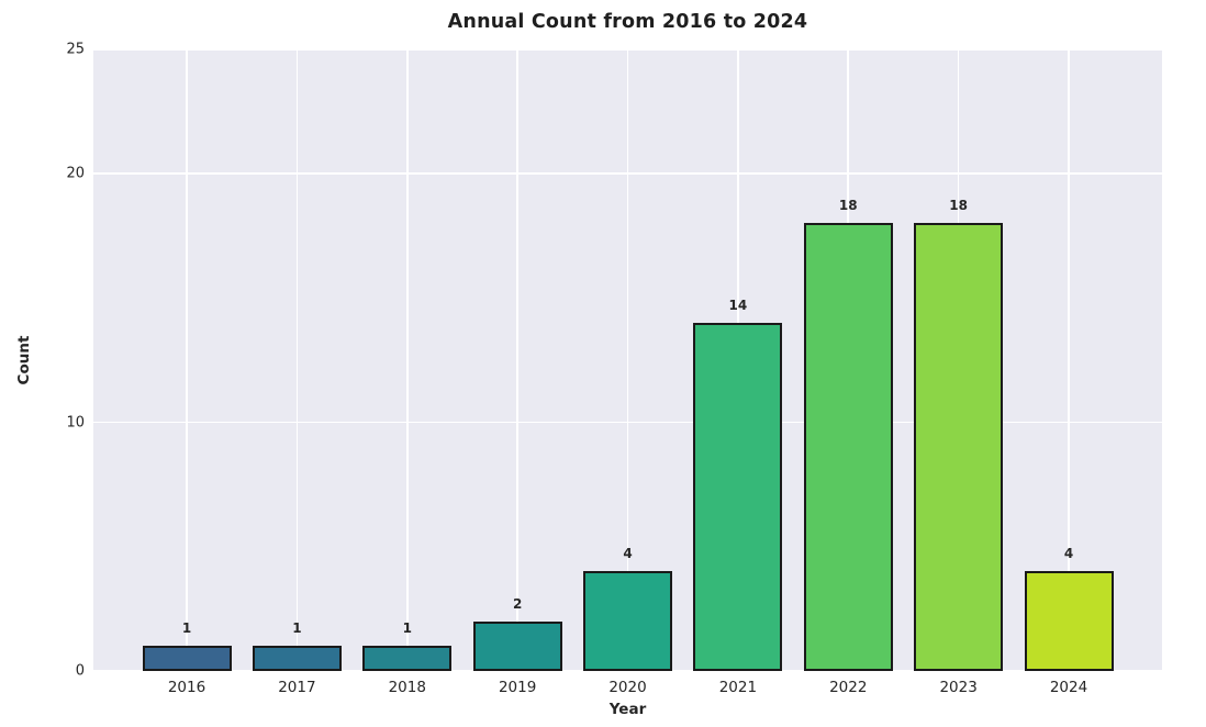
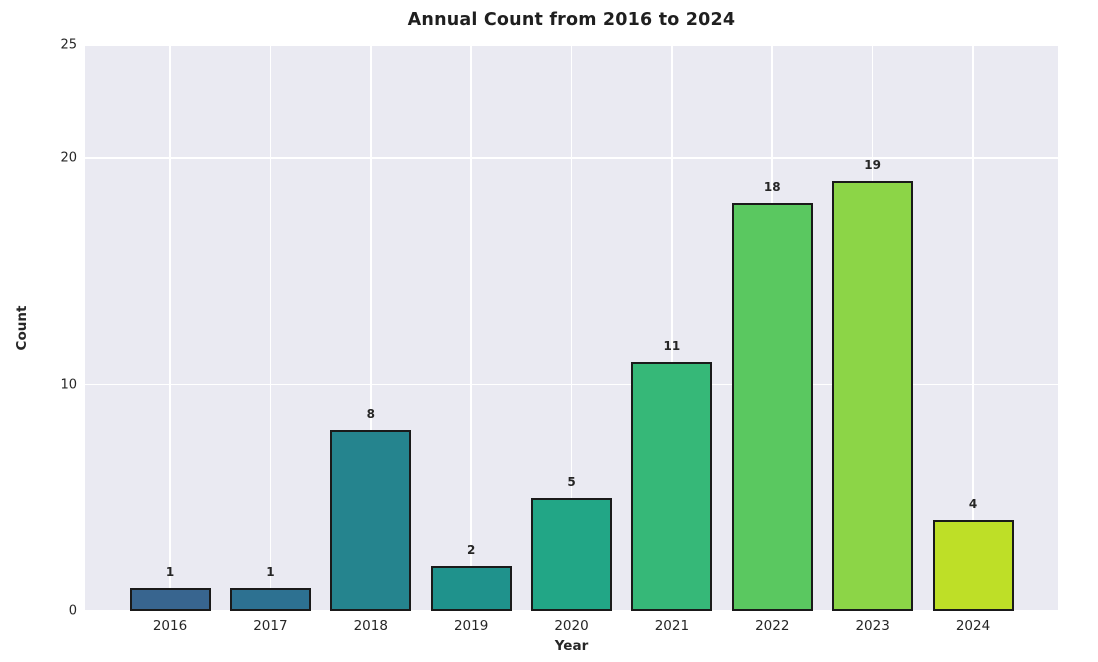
2018: 1 -> 8
2020: 4 -> 5
2021: 14 -> 11
2023: 18 -> 19
